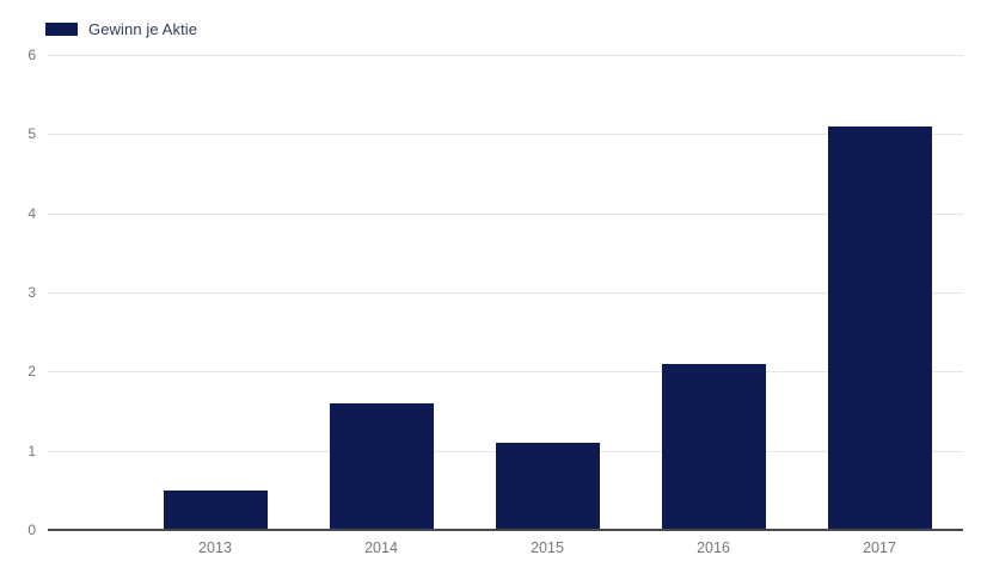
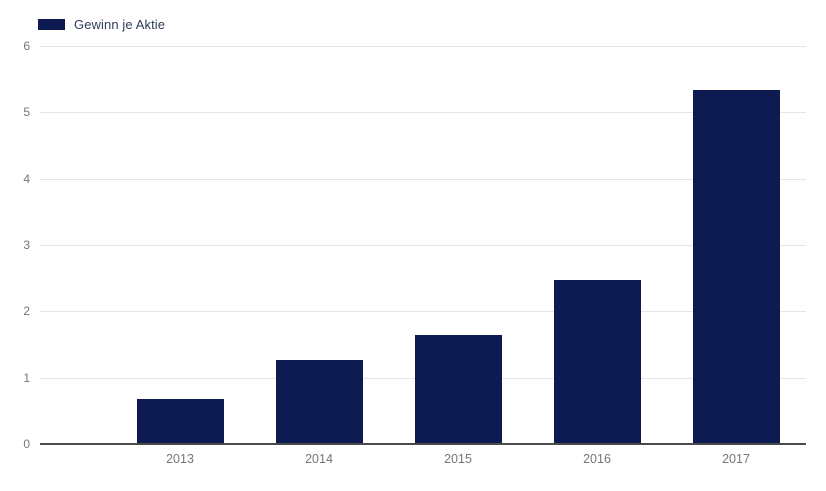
2013: 0.5 -> 0.7
2014: 1.6 -> 1.3
2015: 1.1 -> 1.6
2016: 2.1 -> 2.5
2017: 5.1 -> 5.3
